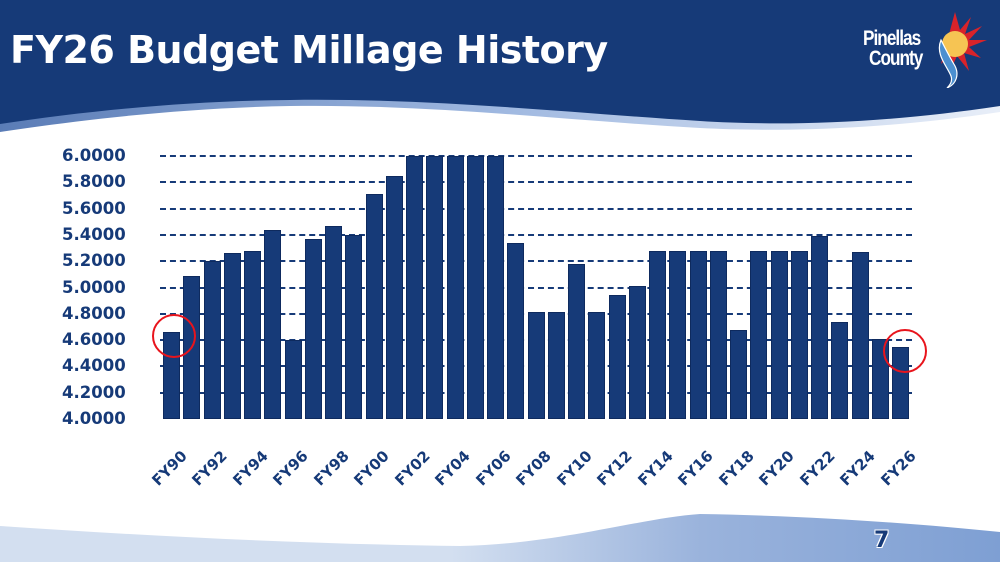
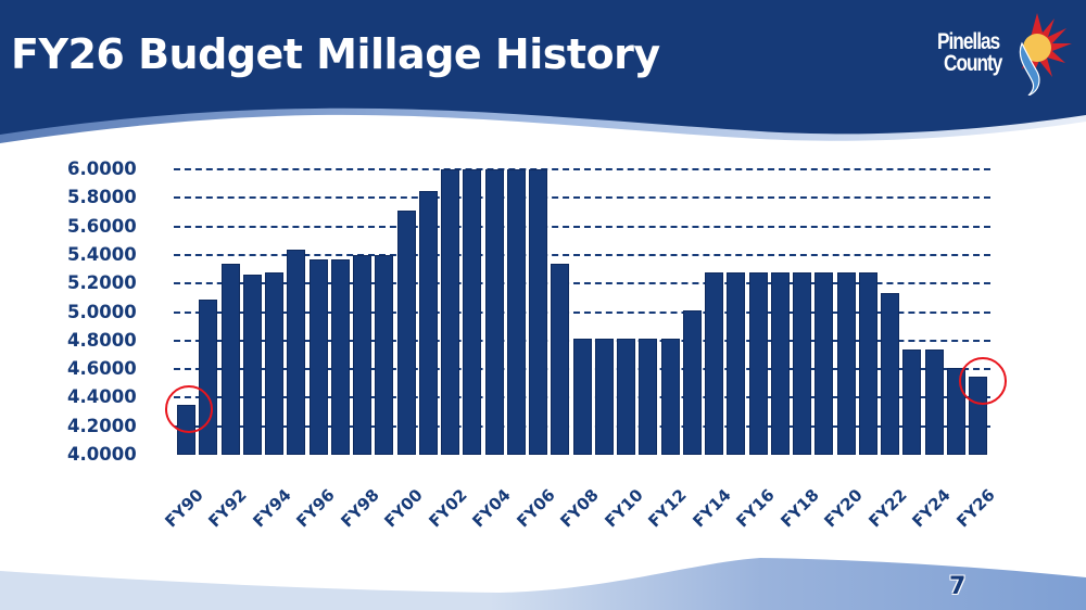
FY90: 4.66 -> 4.35
FY92: 5.20 -> 5.34
FY96: 4.60 -> 5.37
FY98: 5.47 -> 5.40
FY10: 5.18 -> 4.81
FY12: 4.94 -> 4.81
FY18: 4.68 -> 5.28
FY22: 5.39 -> 5.13
FY24: 5.27 -> 4.74
